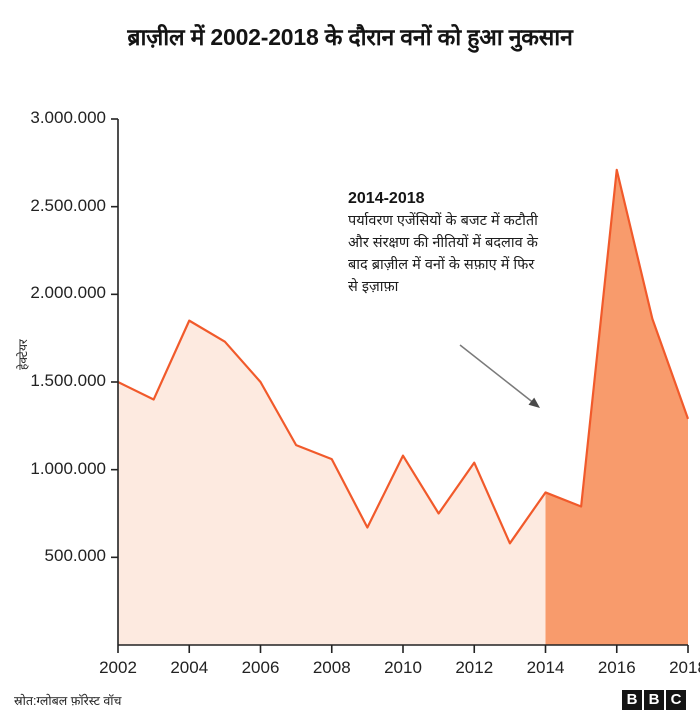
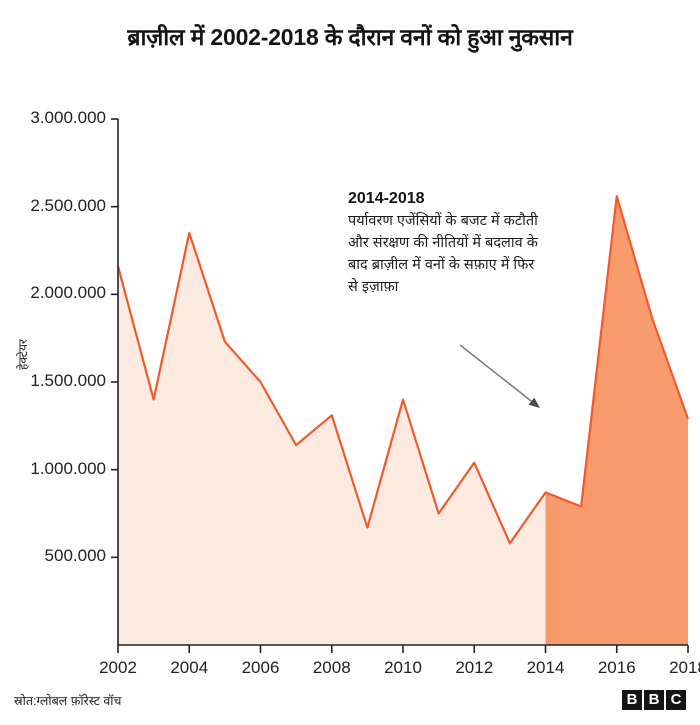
2002: 1500000 -> 2160000
2004: 1850000 -> 2350000
2008: 1060000 -> 1310000
2010: 1080000 -> 1400000
2016: 2710000 -> 2560000
